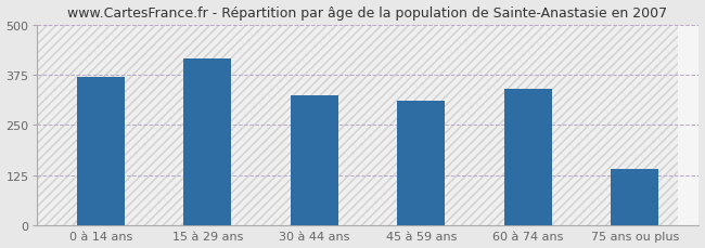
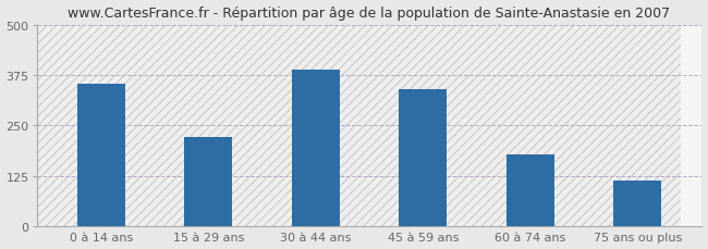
0 à 14 ans: 370 -> 355
15 à 29 ans: 415 -> 220
30 à 44 ans: 325 -> 390
45 à 59 ans: 310 -> 340
60 à 74 ans: 340 -> 178
75 ans ou plus: 140 -> 112
